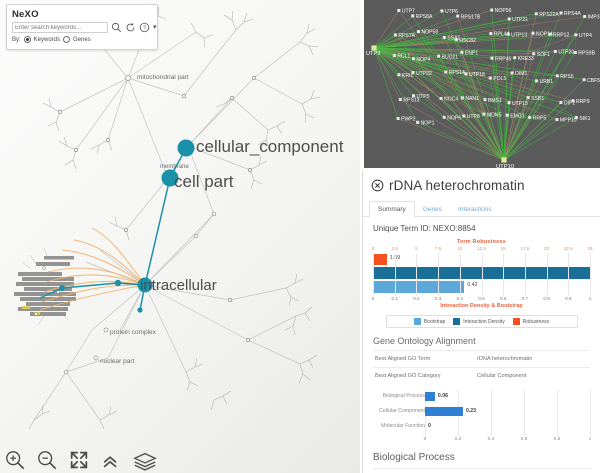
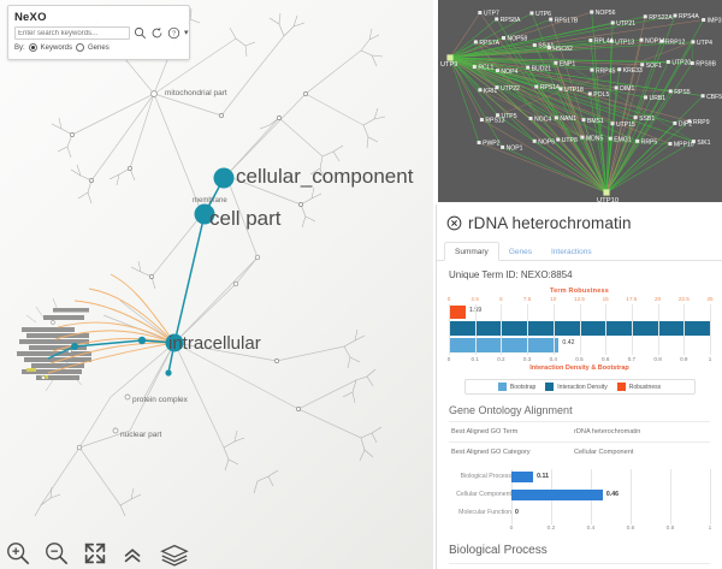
Gene Ontology Alignment/Biological Process: 0.06 -> 0.11
Gene Ontology Alignment/Cellular Component: 0.23 -> 0.46
